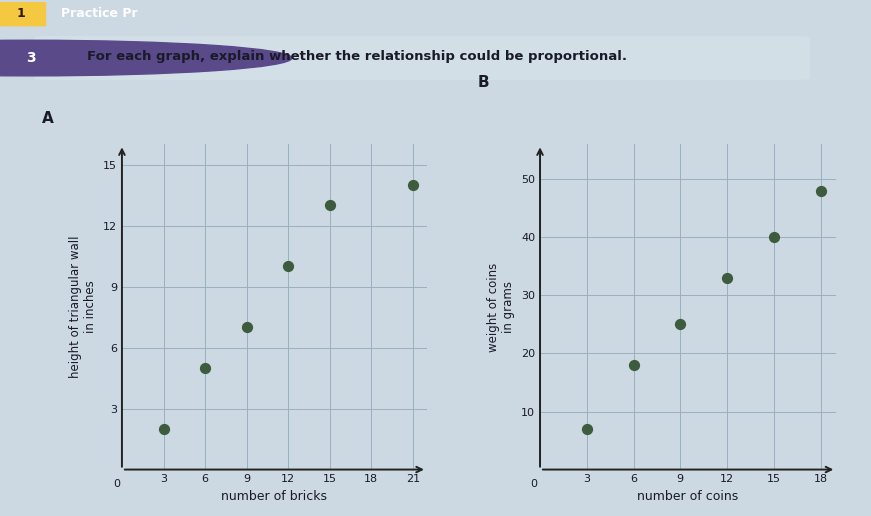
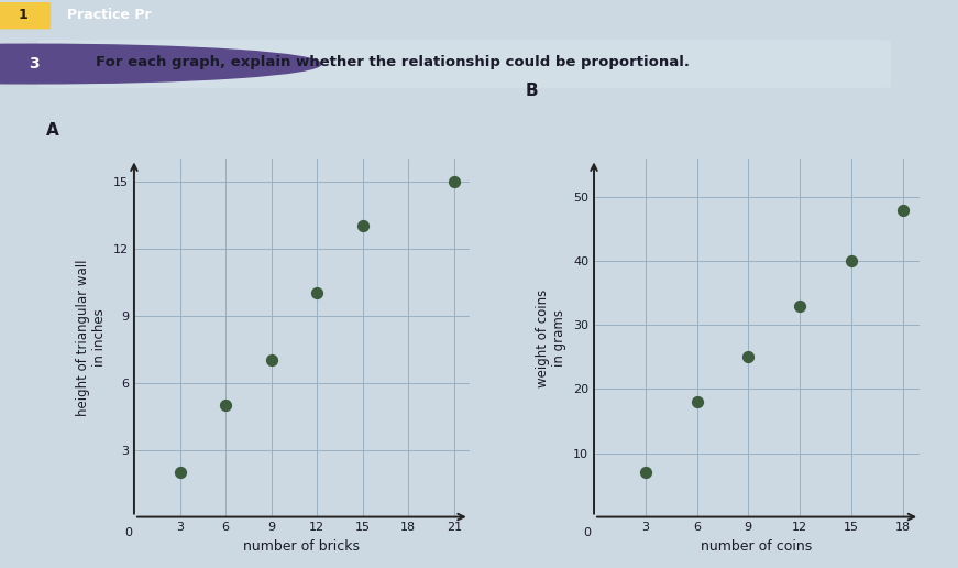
21: 14 -> 15
